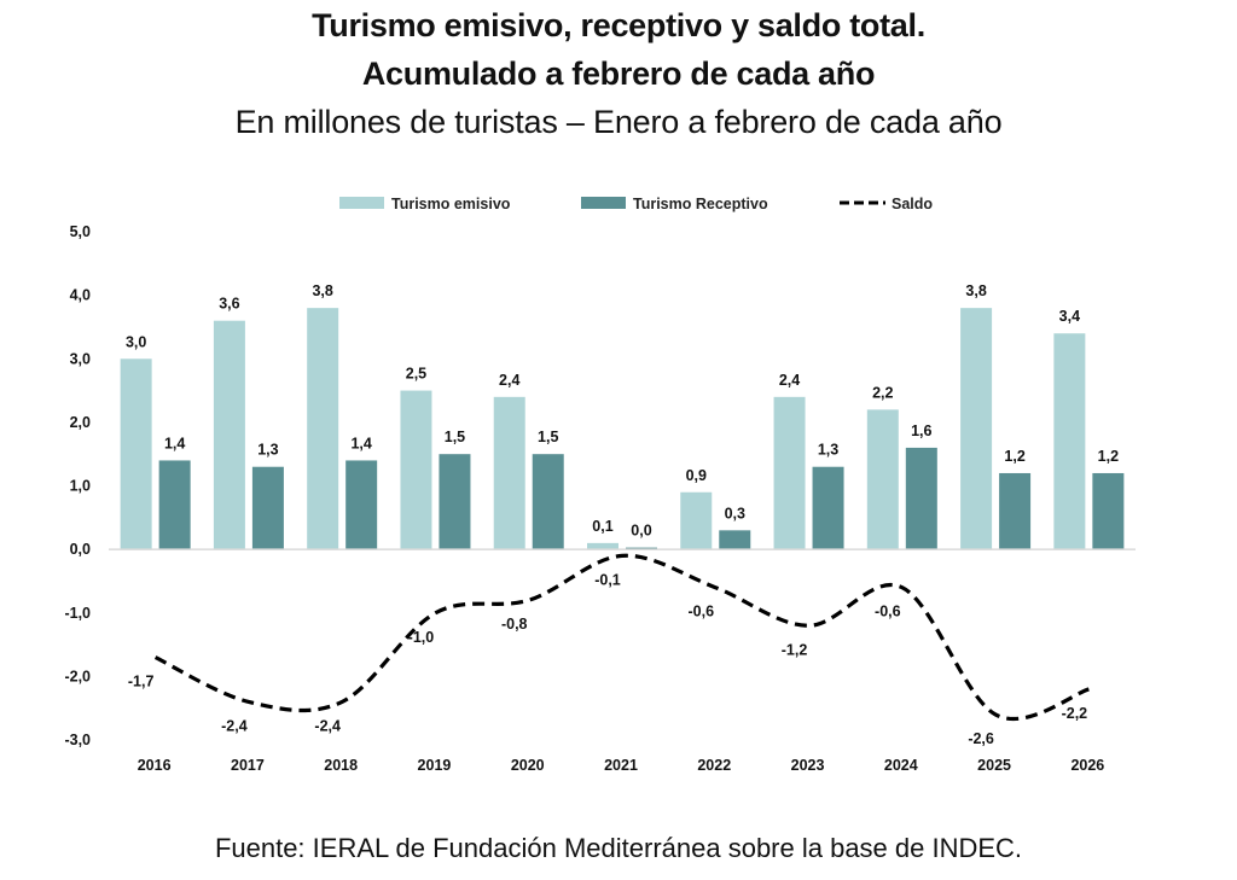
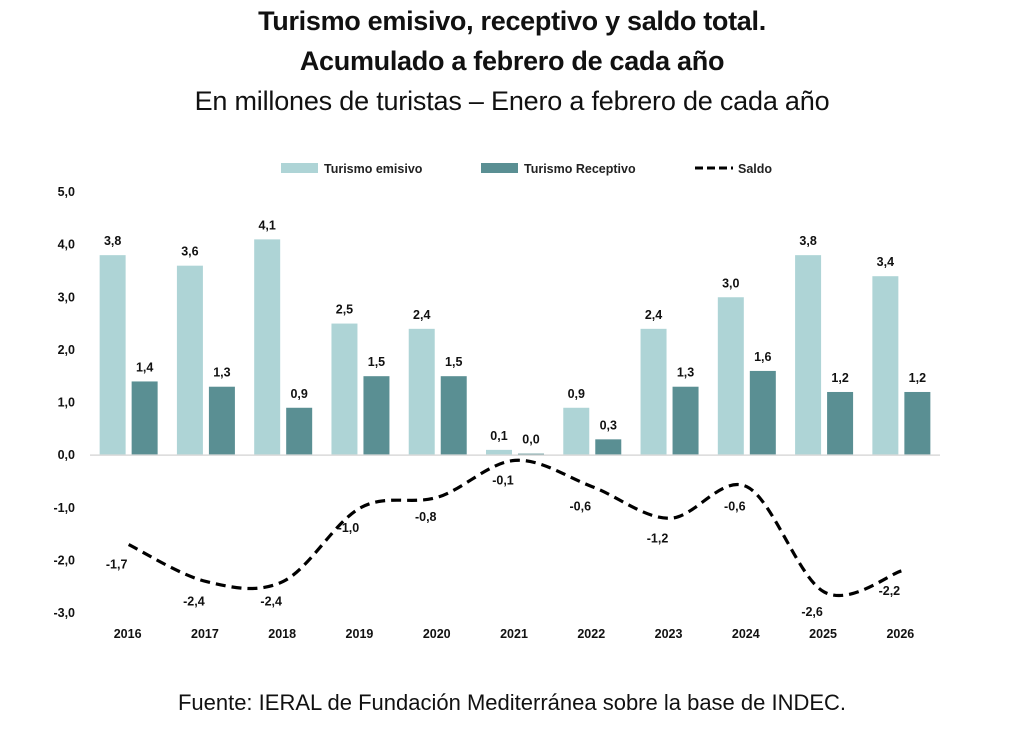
Turismo emisivo/2016: 3,0 -> 3,8
Turismo emisivo/2018: 3,8 -> 4,1
Turismo Receptivo/2018: 1,4 -> 0,9
Turismo emisivo/2024: 2,2 -> 3,0
